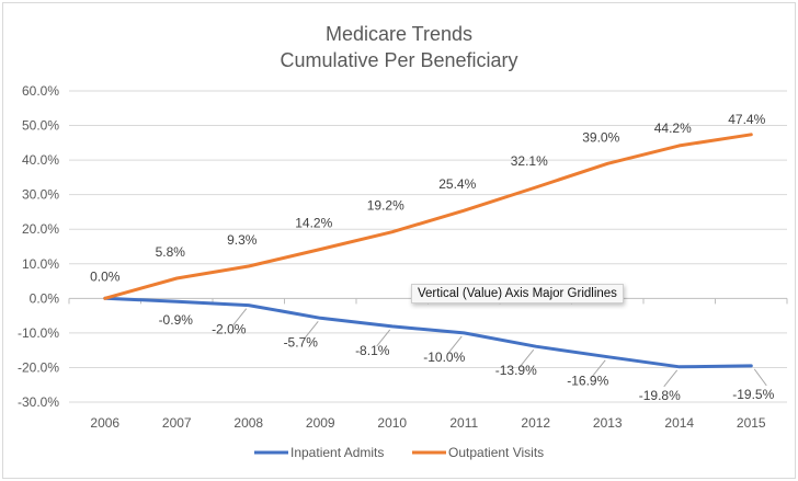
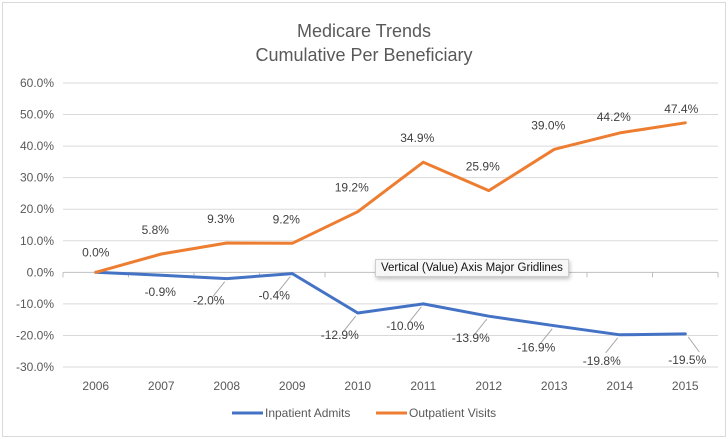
Inpatient Admits/2009: -5.7% -> -0.4%
Outpatient Visits/2009: 14.2% -> 9.2%
Inpatient Admits/2010: -8.1% -> -12.9%
Outpatient Visits/2011: 25.4% -> 34.9%
Outpatient Visits/2012: 32.1% -> 25.9%
